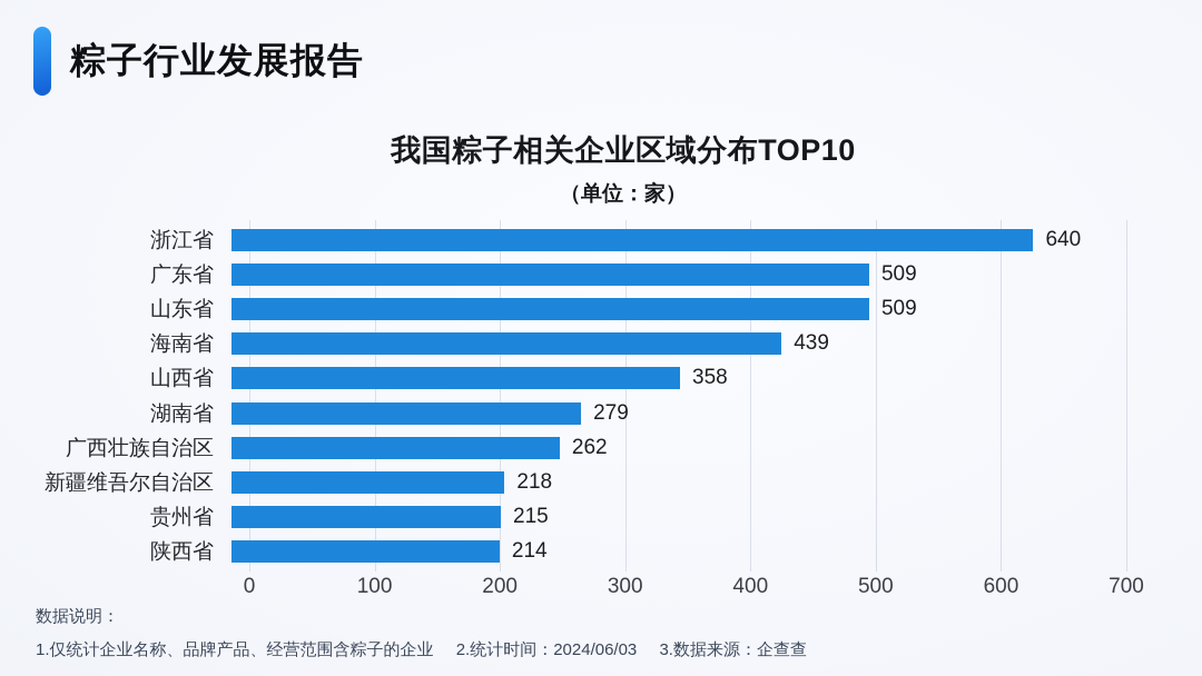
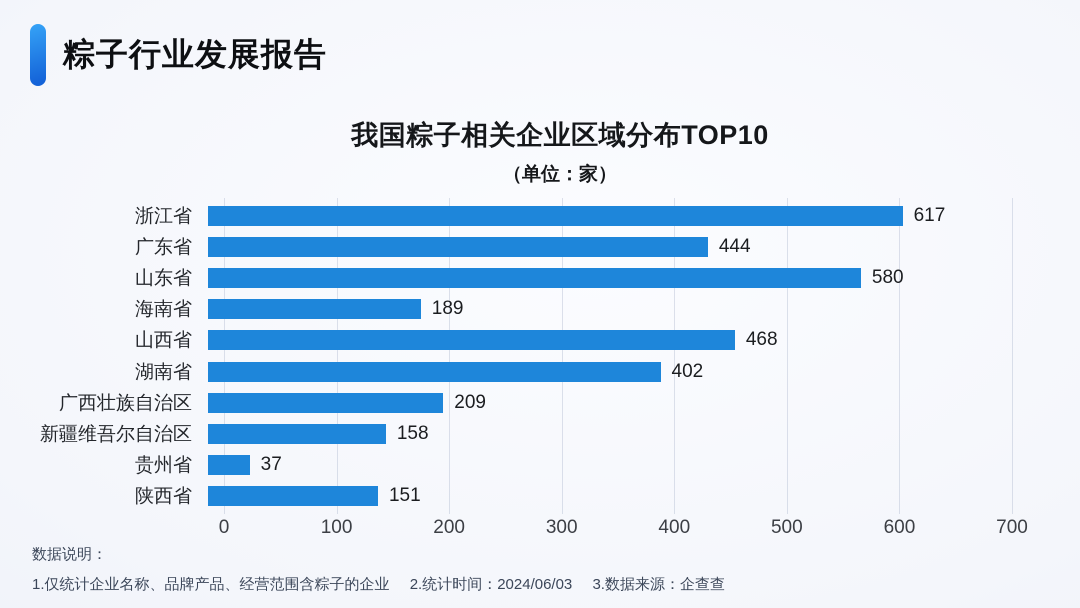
浙江省: 640 -> 617
广东省: 509 -> 444
山东省: 509 -> 580
海南省: 439 -> 189
山西省: 358 -> 468
湖南省: 279 -> 402
广西壮族自治区: 262 -> 209
新疆维吾尔自治区: 218 -> 158
贵州省: 215 -> 37
陕西省: 214 -> 151
